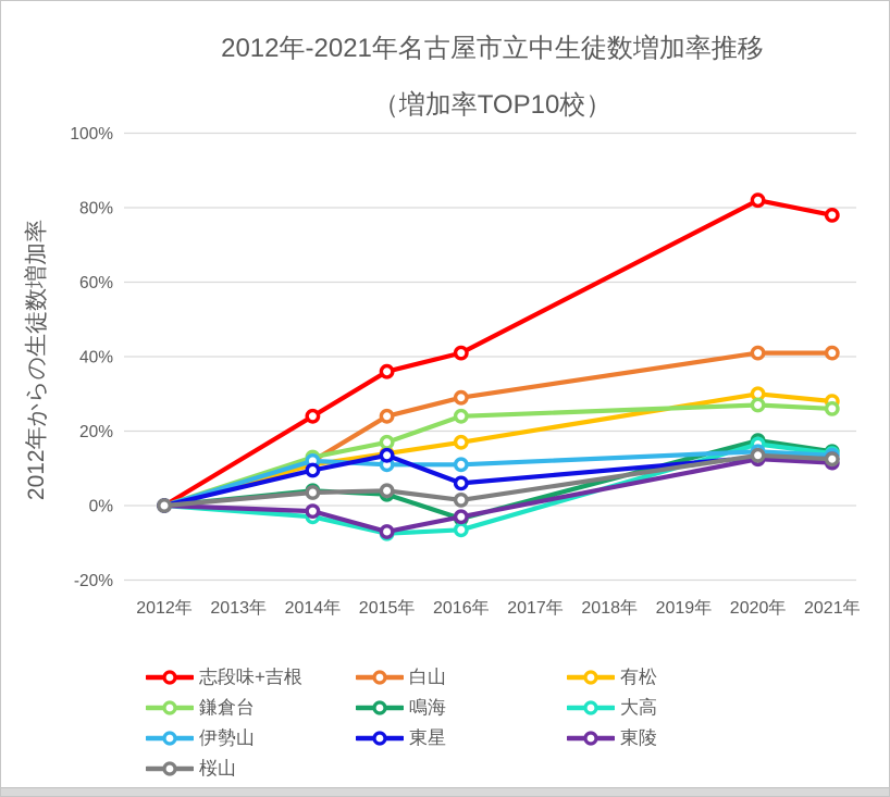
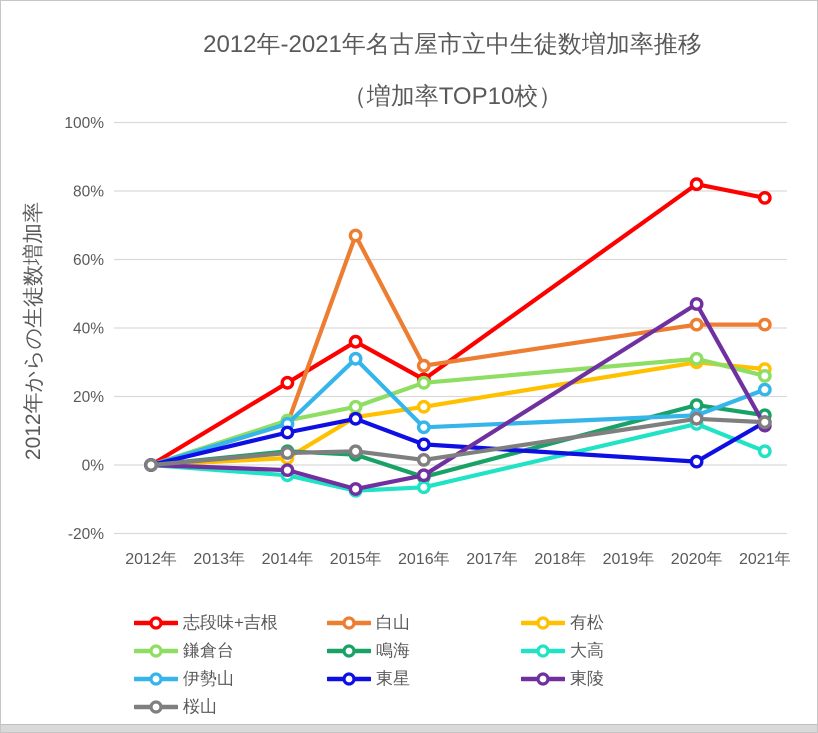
有松/2014年: 11% -> 2%
白山/2015年: 24% -> 67%
伊勢山/2015年: 11% -> 31%
志段味+吉根/2016年: 41% -> 25%
鎌倉台/2020年: 27% -> 31%
大高/2020年: 16% -> 12%
東星/2020年: 13% -> 1%
東陵/2020年: 12% -> 47%
大高/2021年: 14% -> 4%
伊勢山/2021年: 14% -> 22%
